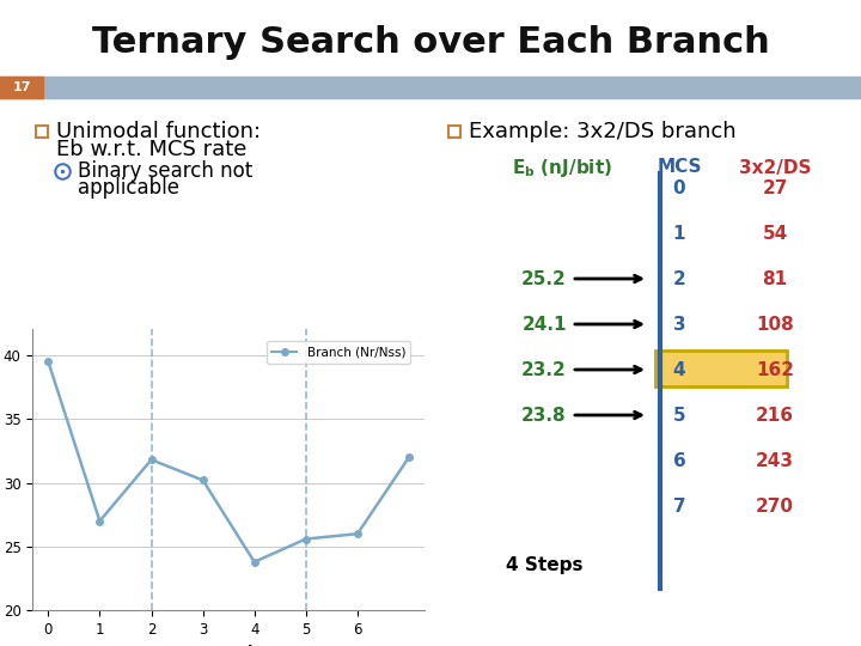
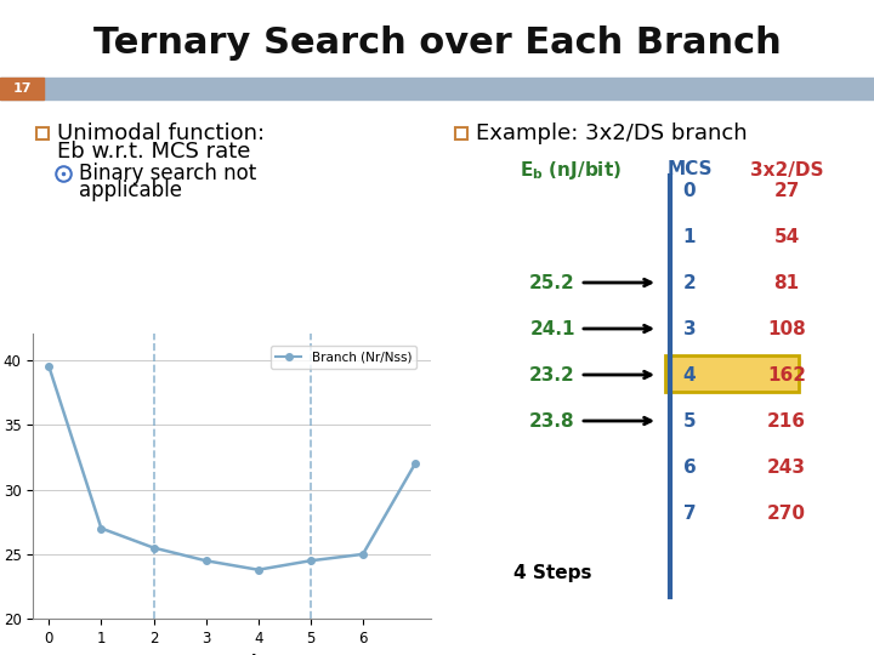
2: 31.8 -> 25.5
3: 30.2 -> 24.5
5: 25.6 -> 24.5
6: 26.0 -> 25.0
